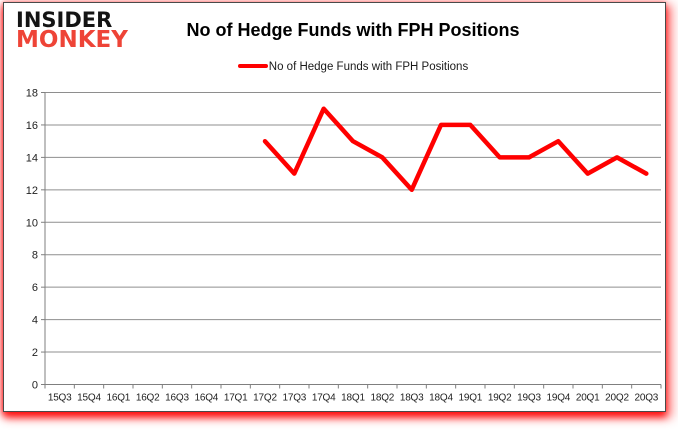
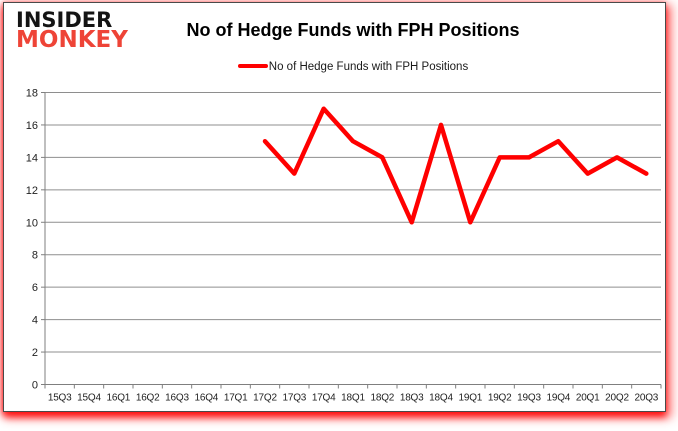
18Q3: 12 -> 10
19Q1: 16 -> 10
